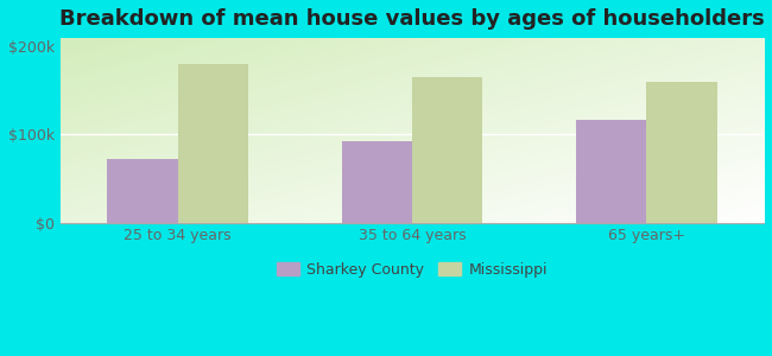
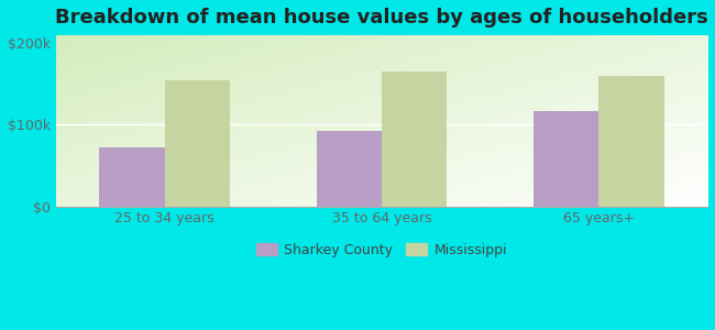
Mississippi/25 to 34 years: $180k -> $155k
